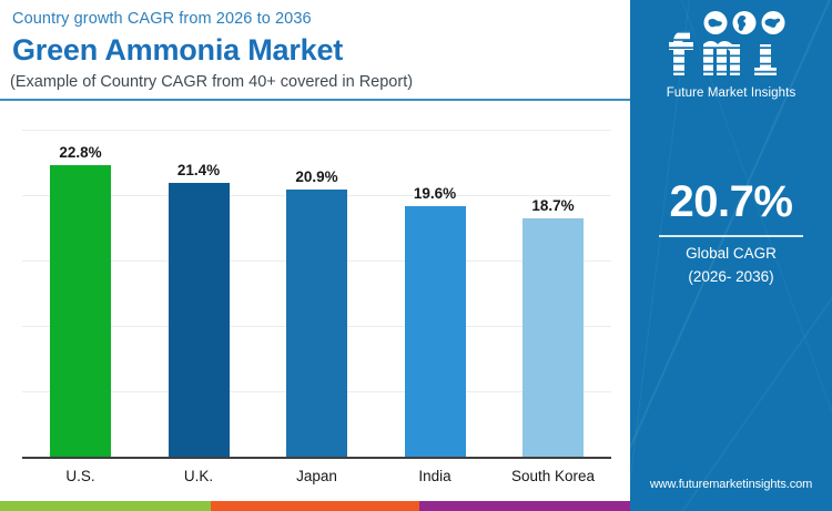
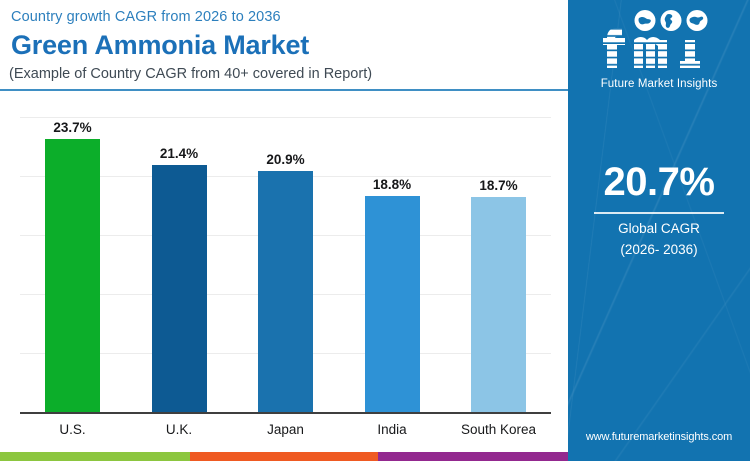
U.S.: 22.8% -> 23.7%
India: 19.6% -> 18.8%
